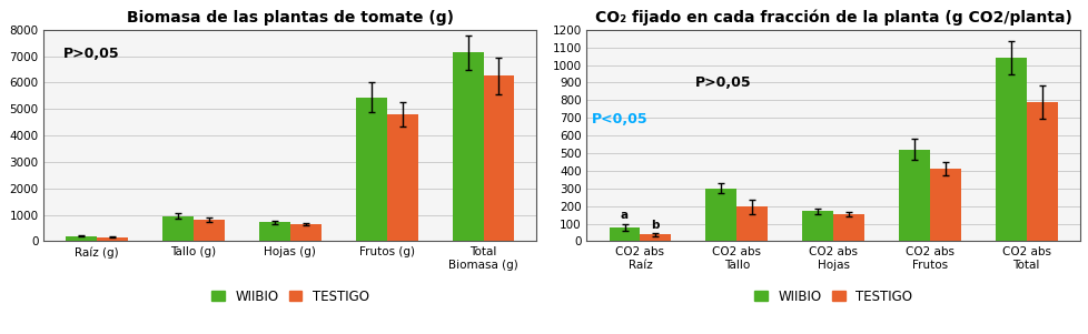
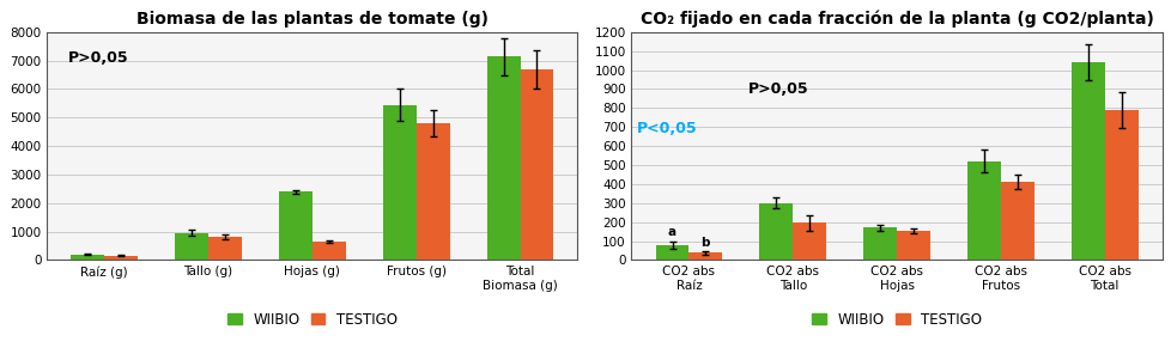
Biomasa de las plantas de tomate (g)/WIIBIO/Hojas (g): 720 -> 2400
Biomasa de las plantas de tomate (g)/TESTIGO/Total Biomasa (g): 6250 -> 6700
